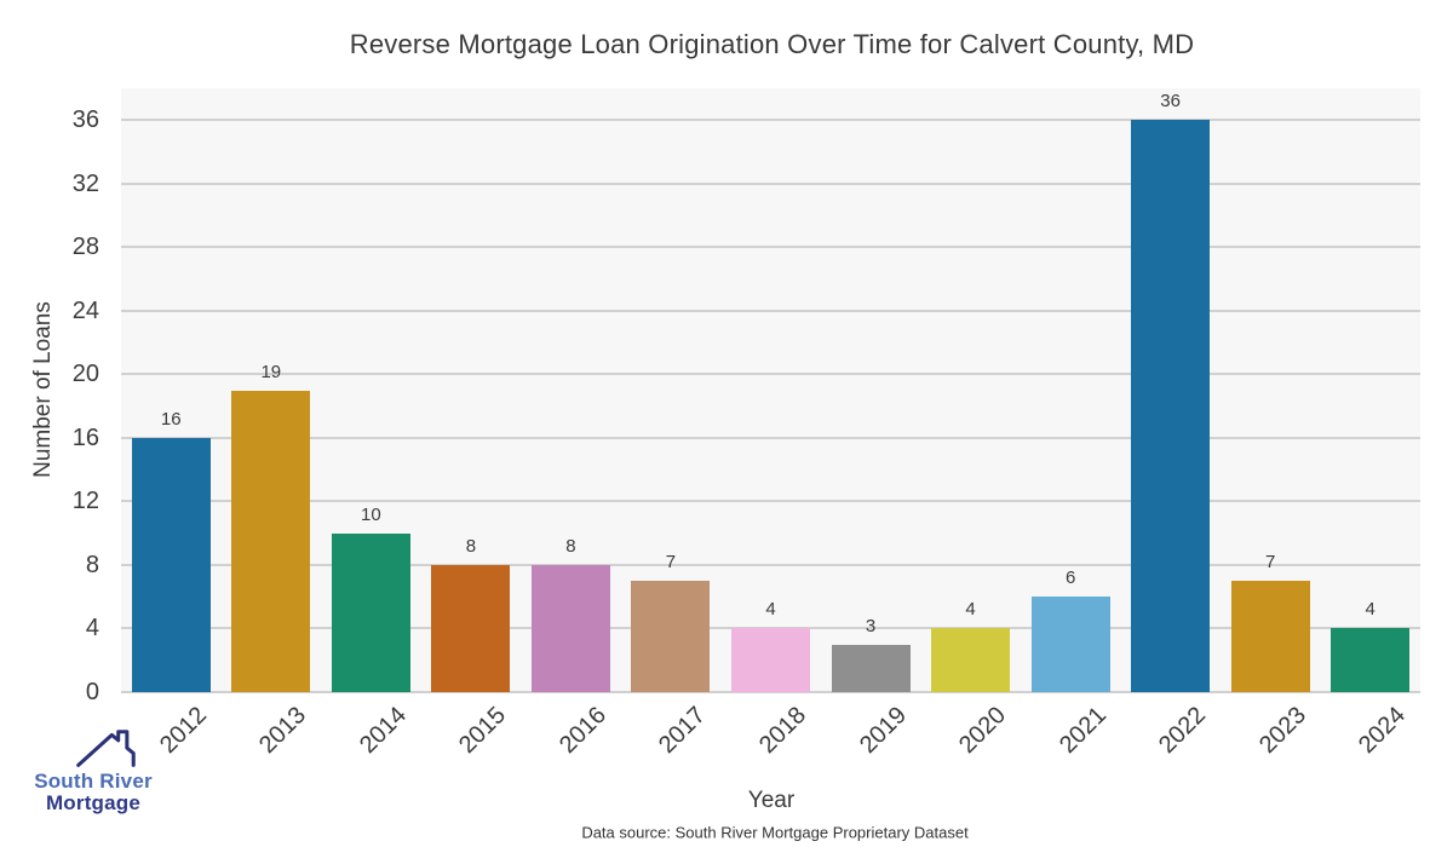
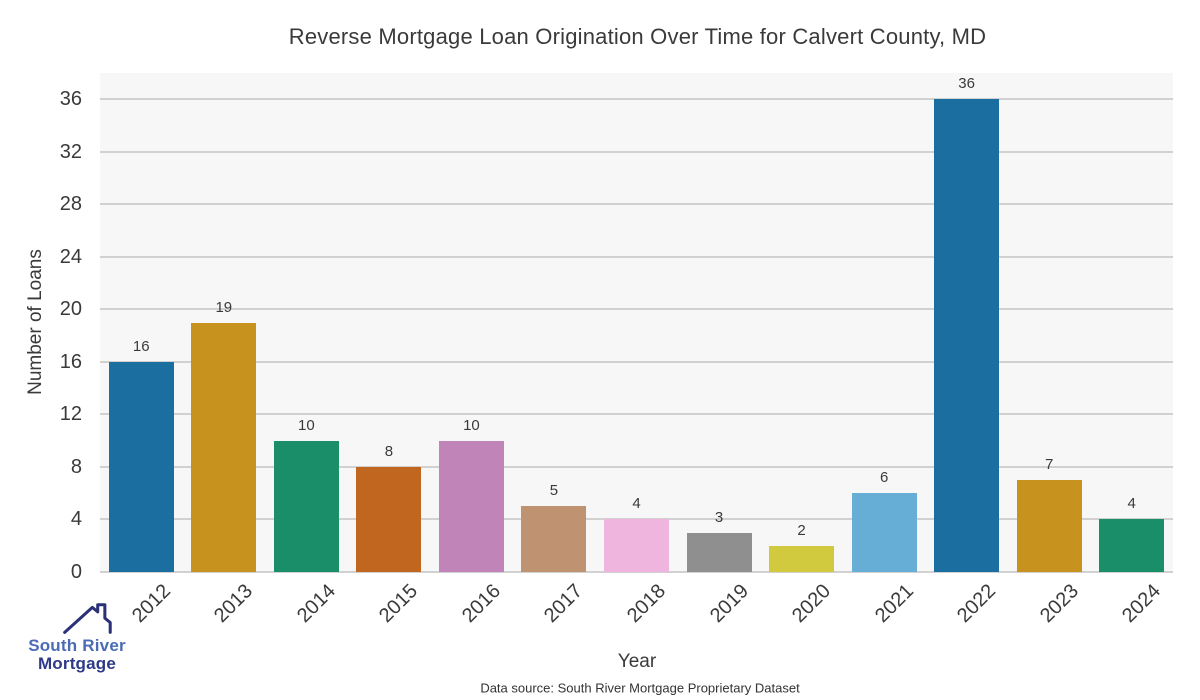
2016: 8 -> 10
2017: 7 -> 5
2020: 4 -> 2
